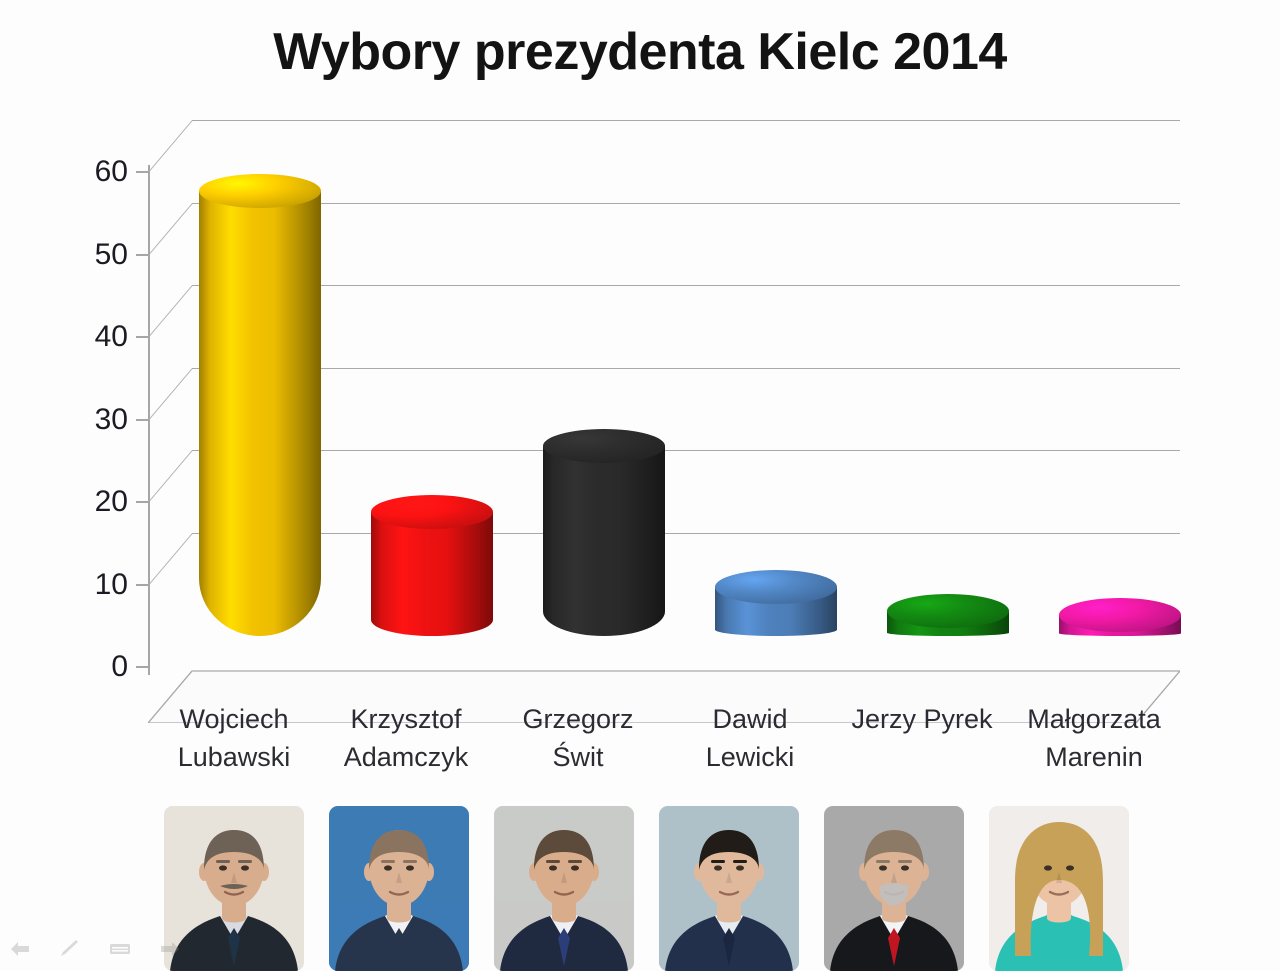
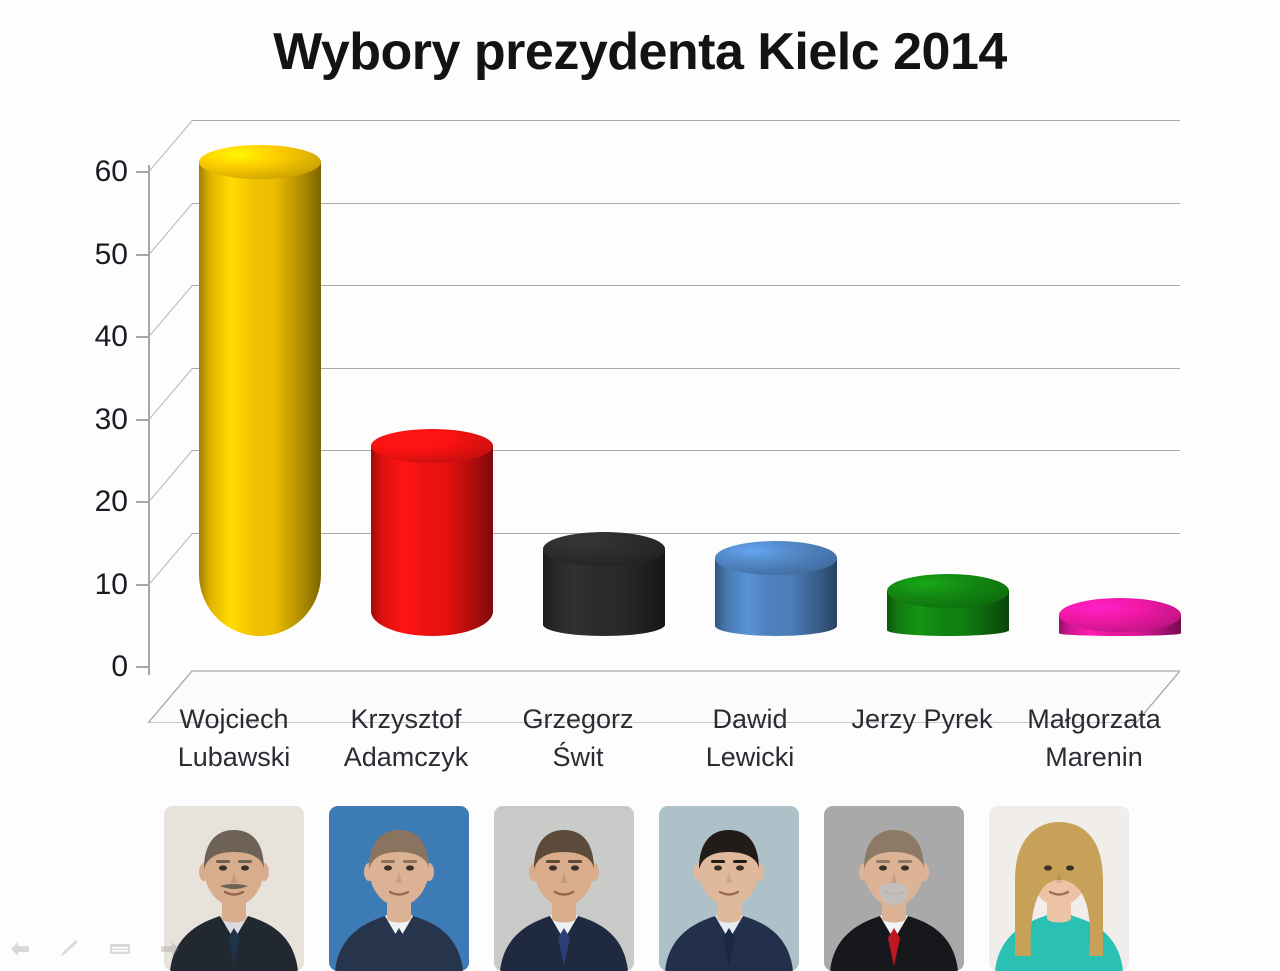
Wojciech Lubawski: 54 -> 58
Krzysztof Adamczyk: 15 -> 23
Grzegorz Świt: 23 -> 10
Dawid Lewicki: 6 -> 10
Jerzy Pyrek: 3 -> 6
